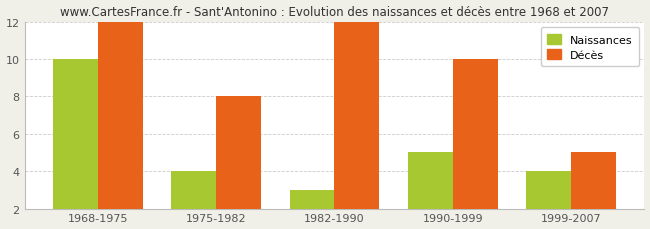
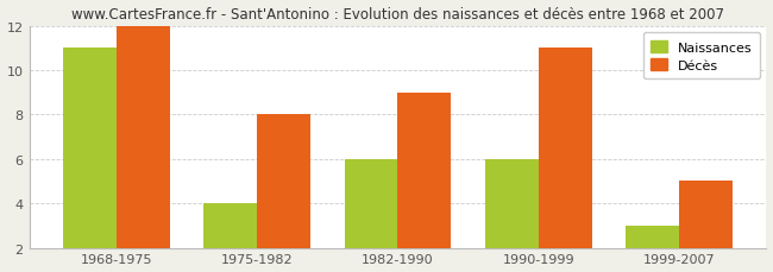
Naissances/1968-1975: 10 -> 11
Naissances/1982-1990: 3 -> 6
Décès/1982-1990: 12 -> 9
Naissances/1990-1999: 5 -> 6
Décès/1990-1999: 10 -> 11
Naissances/1999-2007: 4 -> 3
